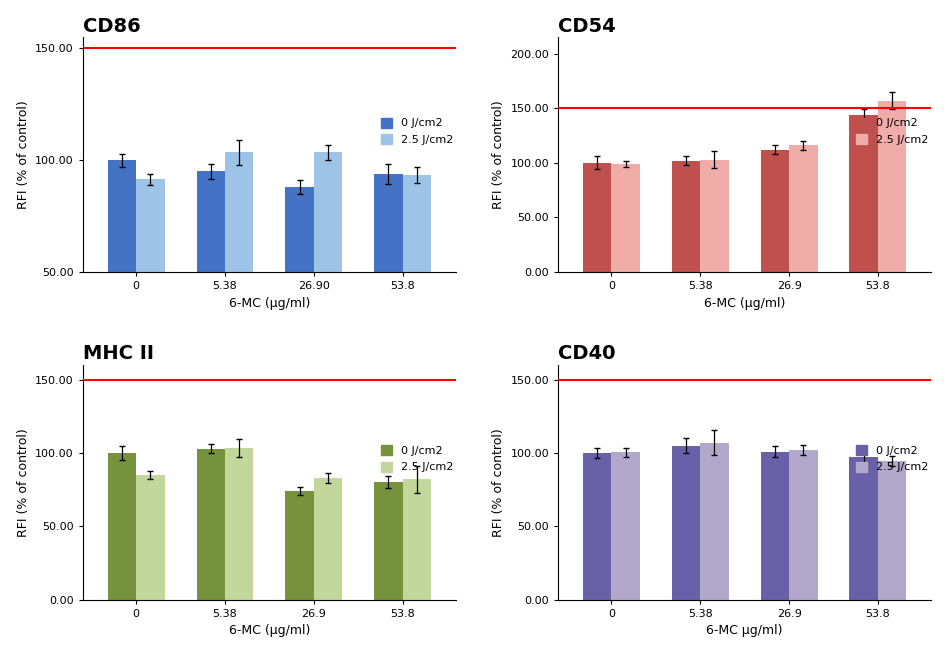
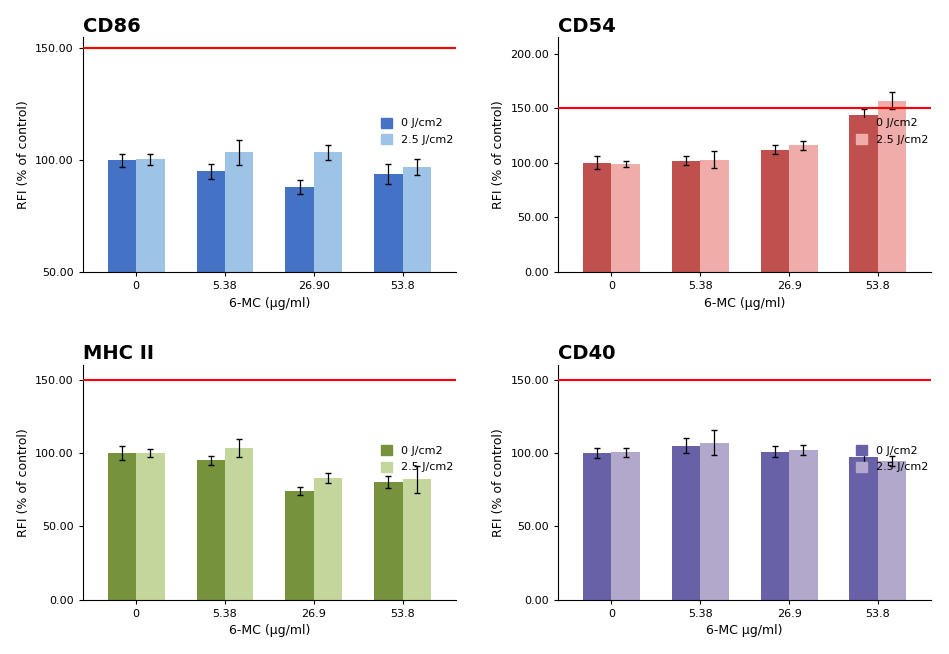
CD86/2.5 J/cm2/0: 91.5 -> 100.5
CD86/2.5 J/cm2/53.8: 93.5 -> 97.0
MHC II/2.5 J/cm2/0: 85 -> 100
MHC II/0 J/cm2/5.38: 103 -> 95
